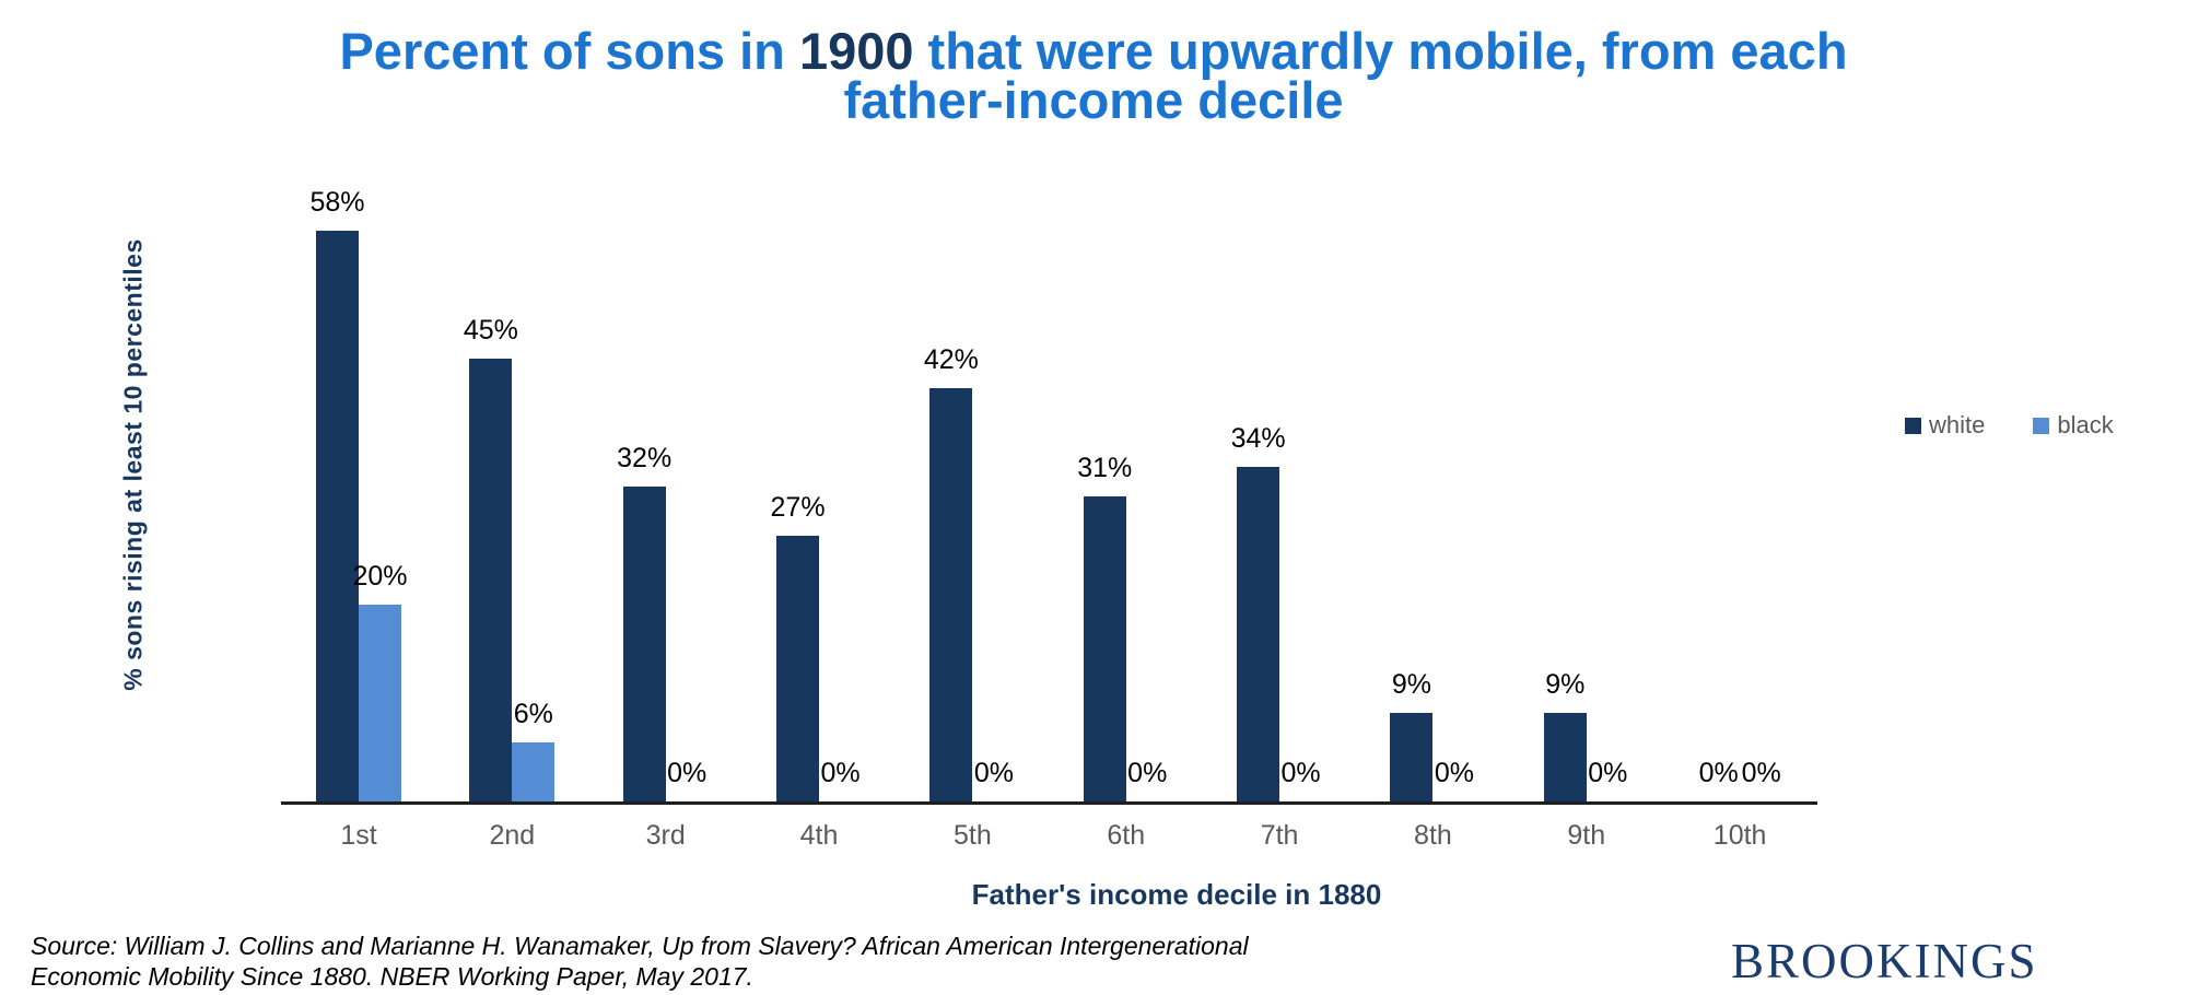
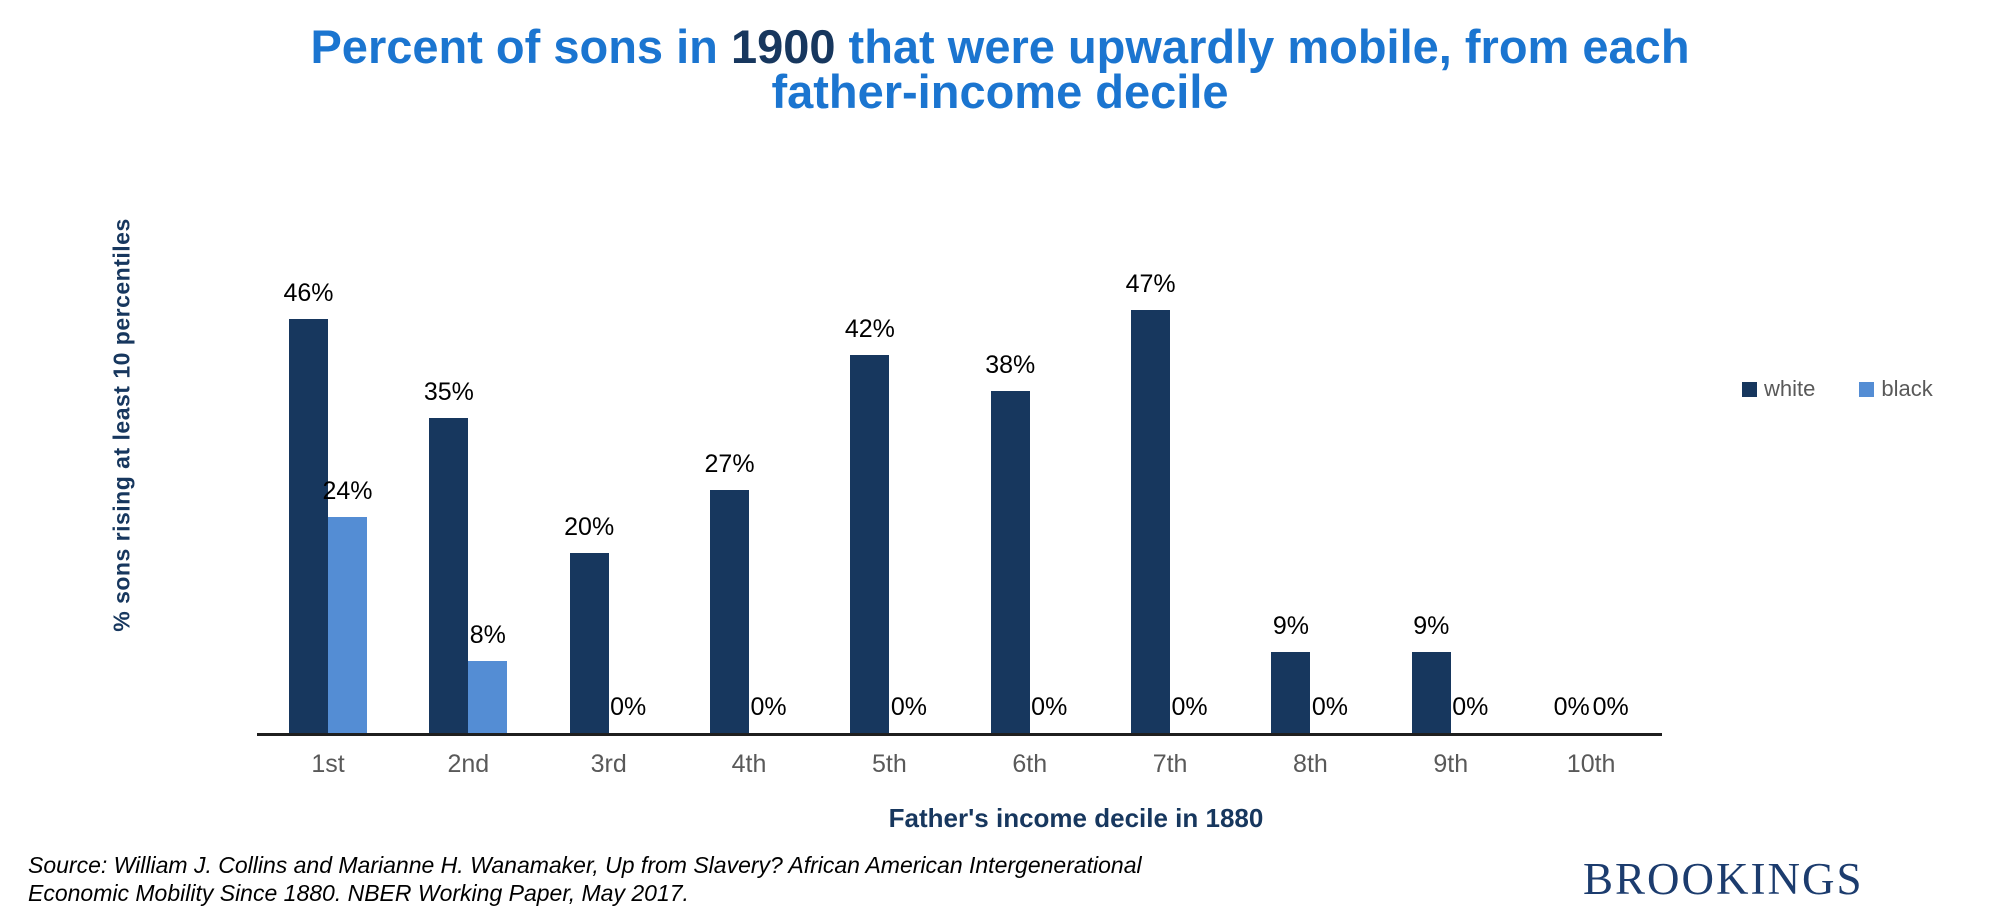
white/1st: 58% -> 46%
black/1st: 20% -> 24%
white/2nd: 45% -> 35%
black/2nd: 6% -> 8%
white/3rd: 32% -> 20%
white/6th: 31% -> 38%
white/7th: 34% -> 47%
